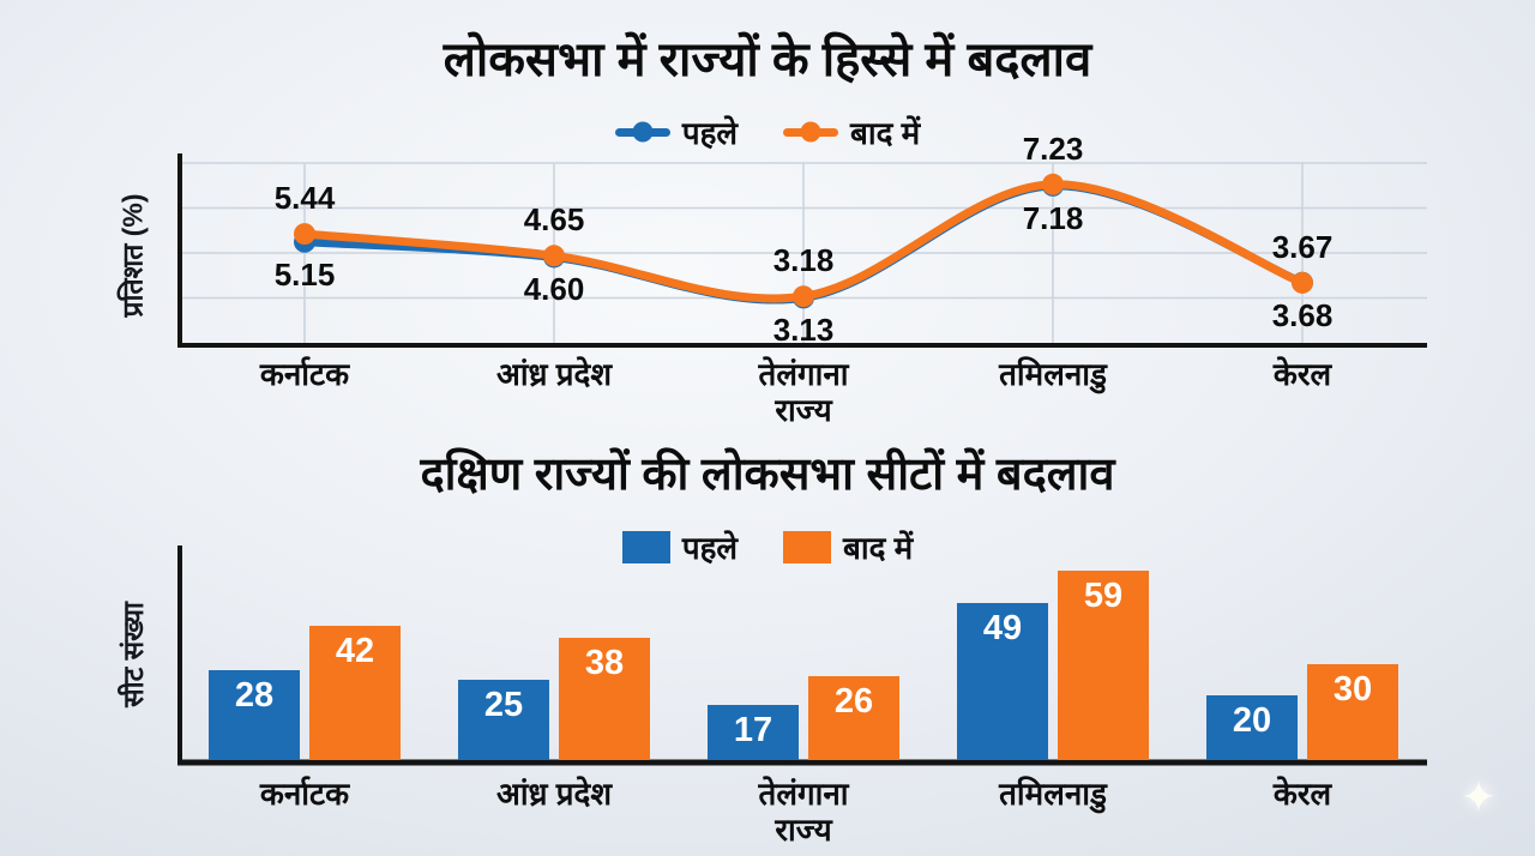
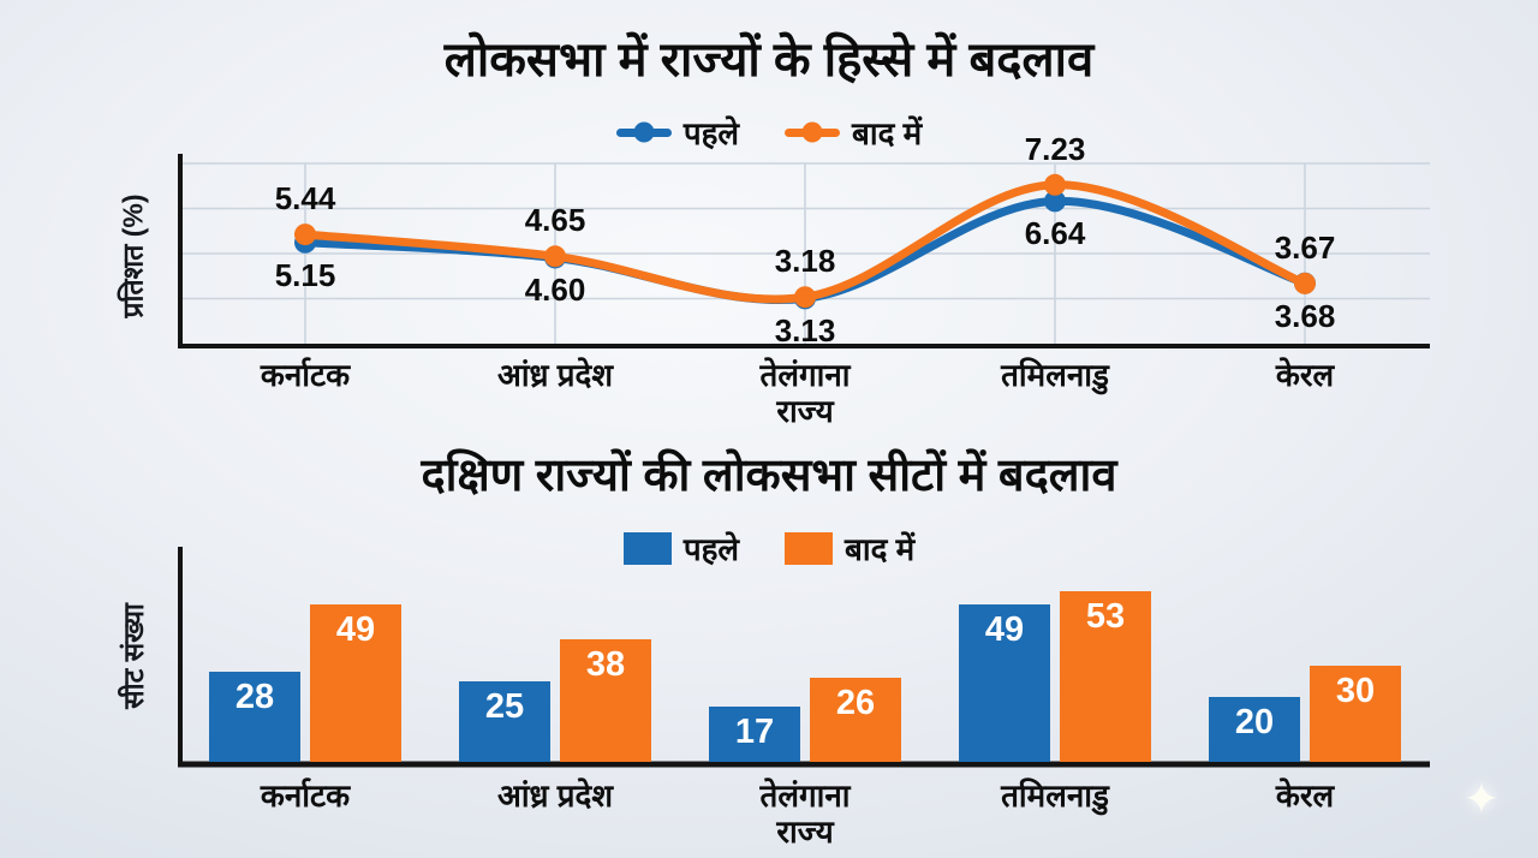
लोकसभा में राज्यों के हिस्से में बदलाव/पहले/तमिलनाडु: 7.18 -> 6.64
दक्षिण राज्यों की लोकसभा सीटों में बदलाव/बाद में/कर्नाटक: 42 -> 49
दक्षिण राज्यों की लोकसभा सीटों में बदलाव/बाद में/तमिलनाडु: 59 -> 53
